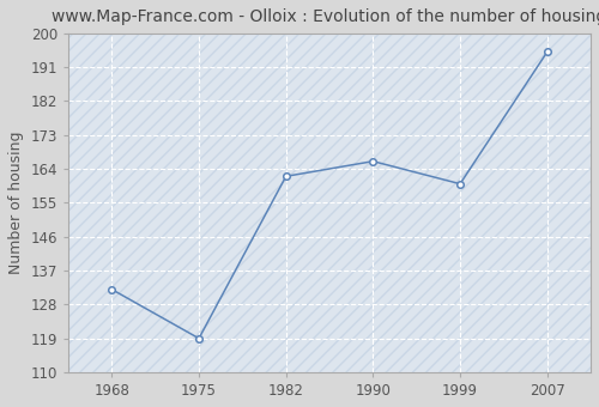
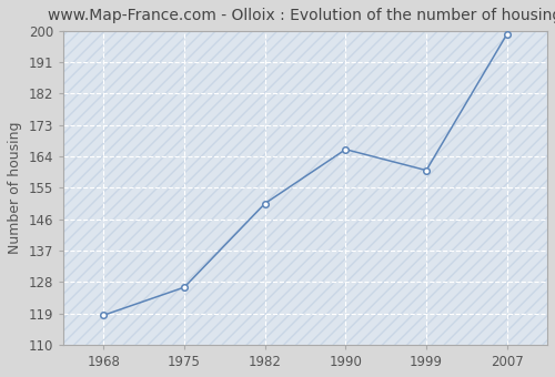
1968: 132.0 -> 118.5
1975: 119.0 -> 126.5
1982: 162.0 -> 150.5
2007: 195.0 -> 199.0
